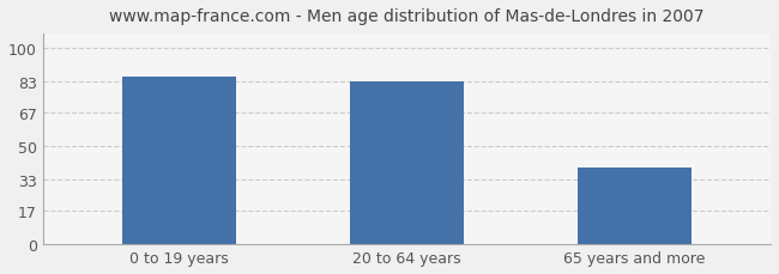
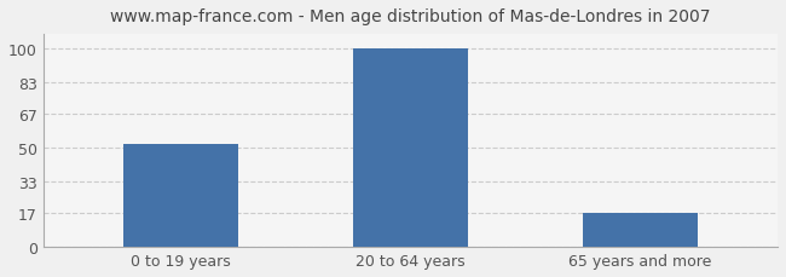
0 to 19 years: 85 -> 52
20 to 64 years: 83 -> 100
65 years and more: 39 -> 17
